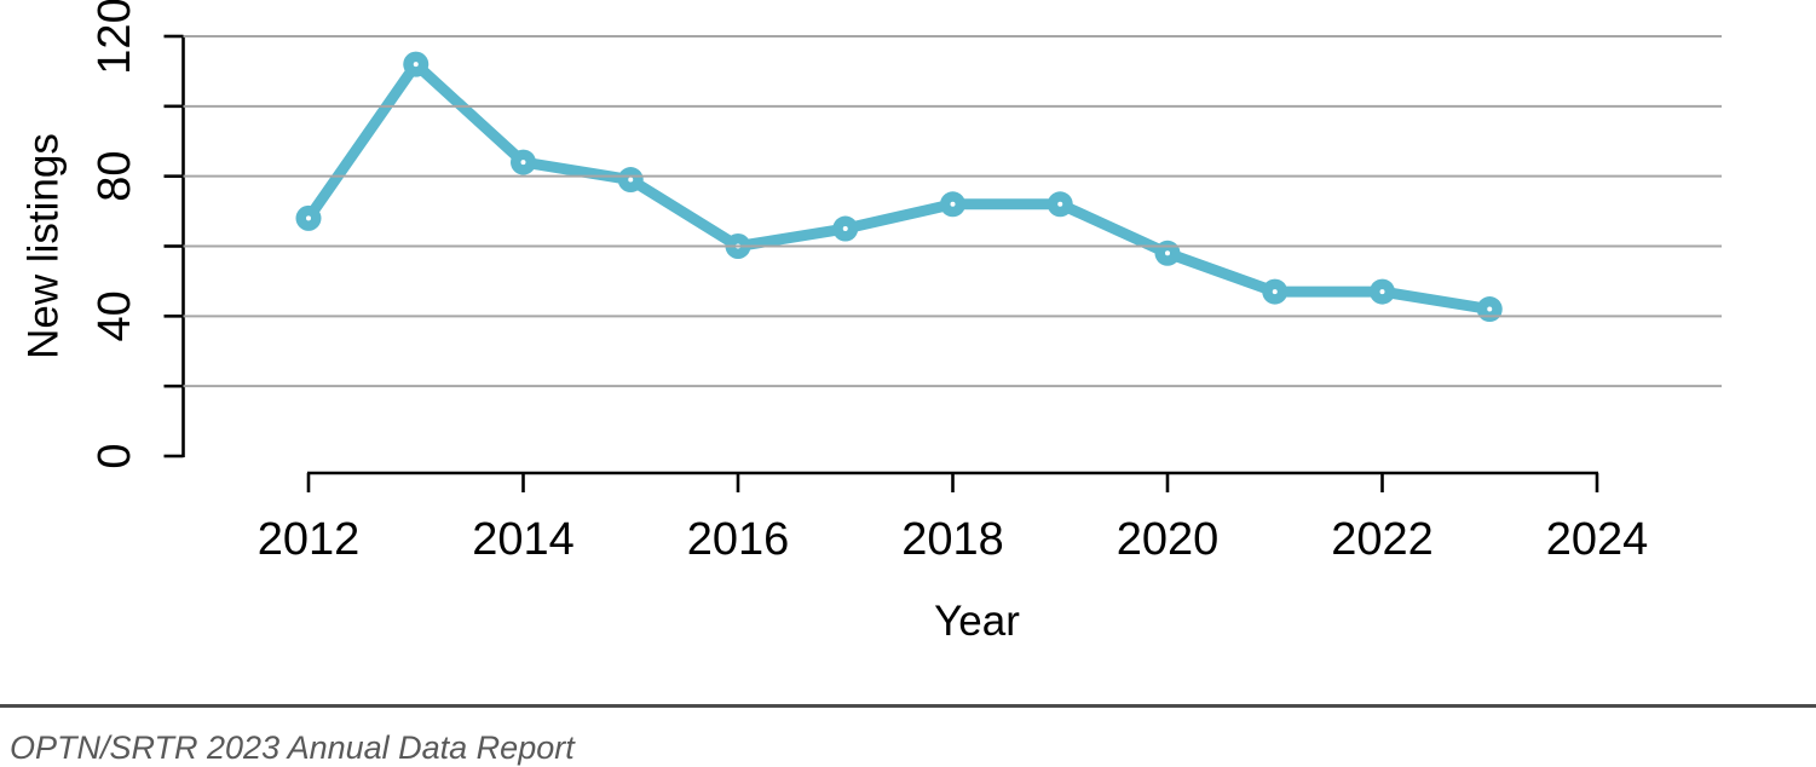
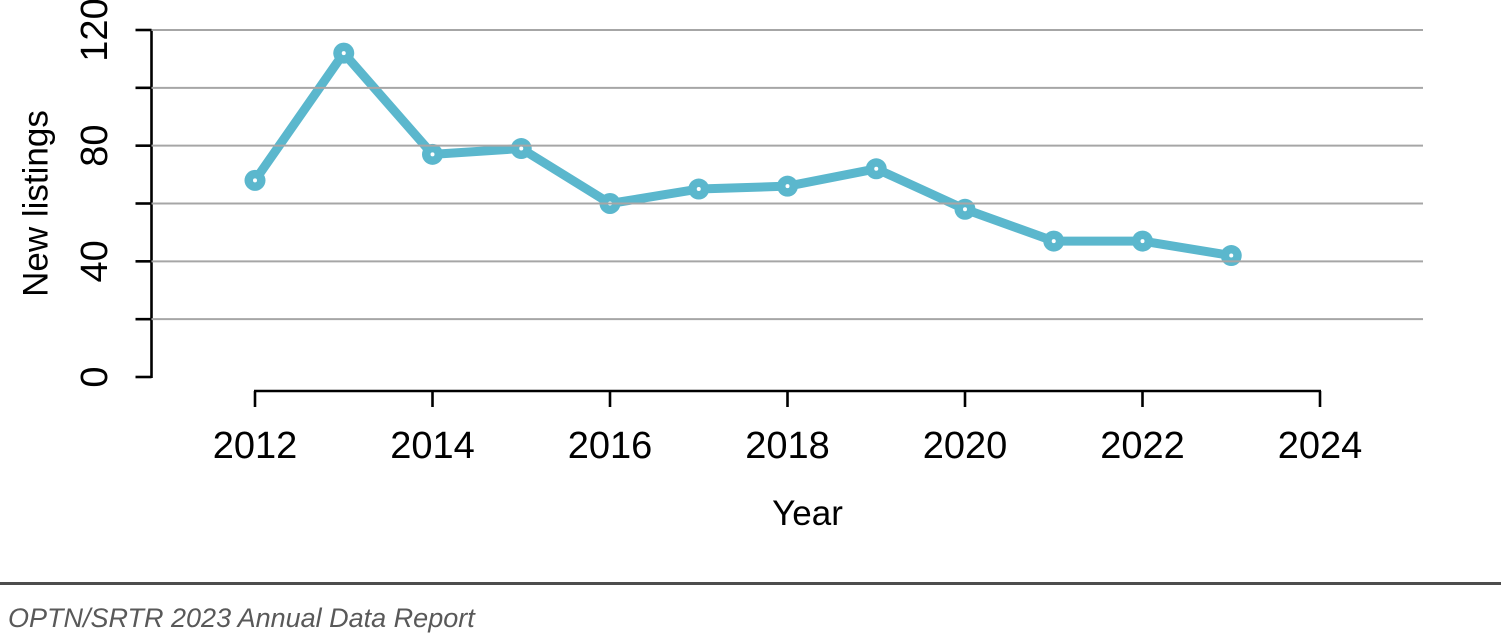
2014: 84 -> 77
2018: 72 -> 66
